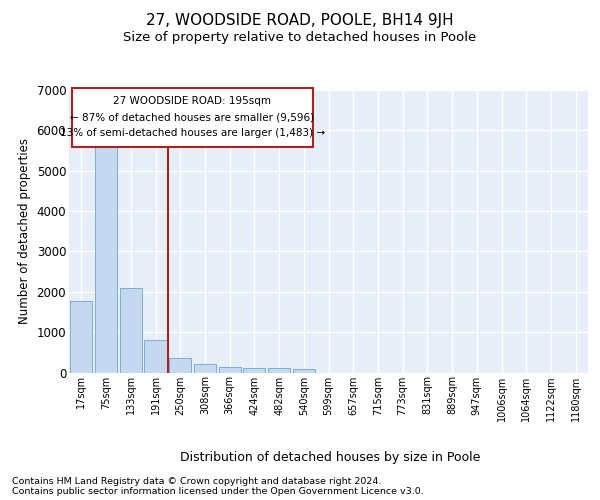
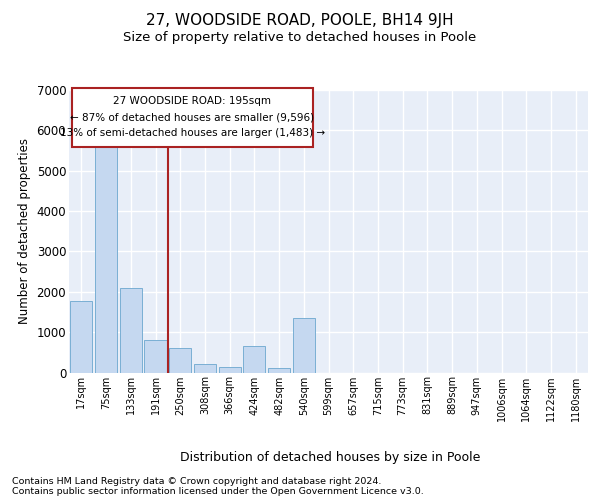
250sqm: 350 -> 600
424sqm: 110 -> 650
540sqm: 80 -> 1350
